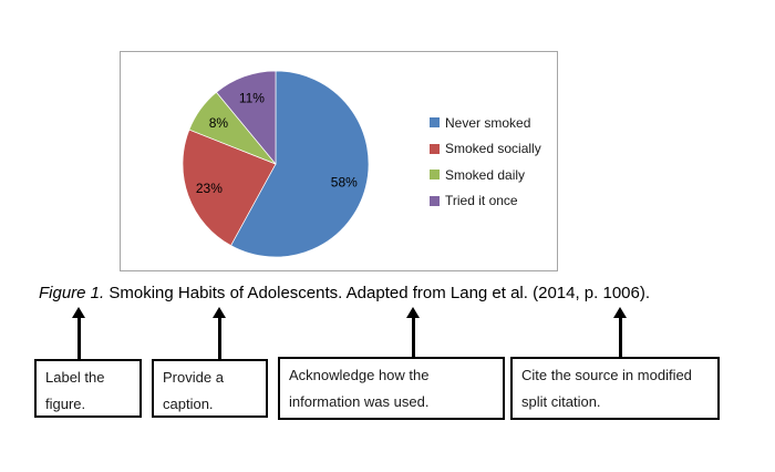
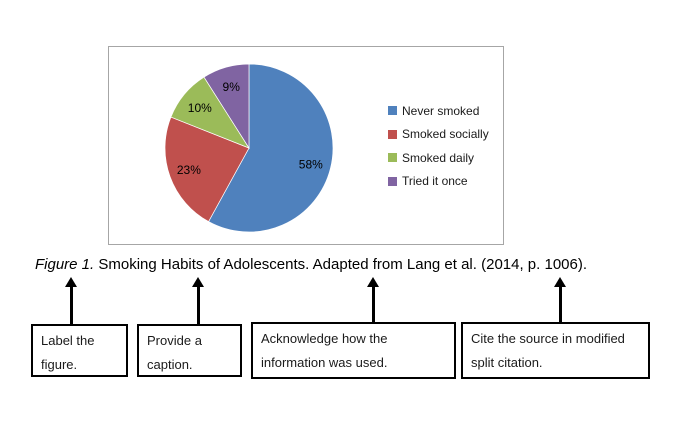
Smoked daily: 8% -> 10%
Tried it once: 11% -> 9%
